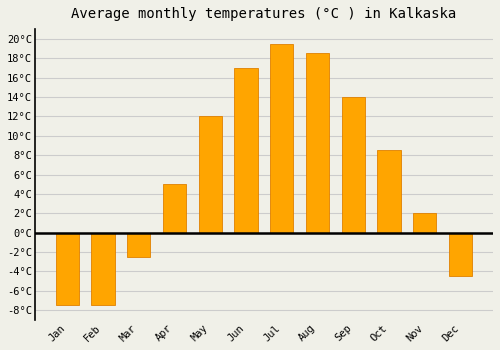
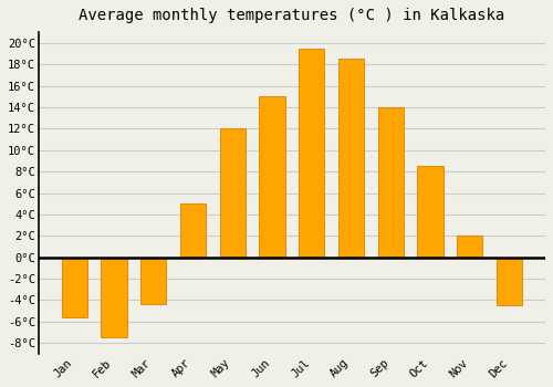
Jan: -7.5°C -> -5.6°C
Mar: -2.5°C -> -4.4°C
Jun: 17.0°C -> 15.0°C
